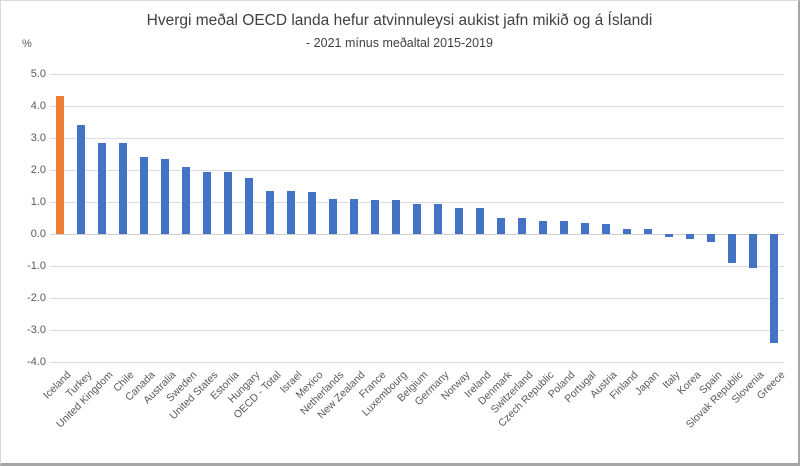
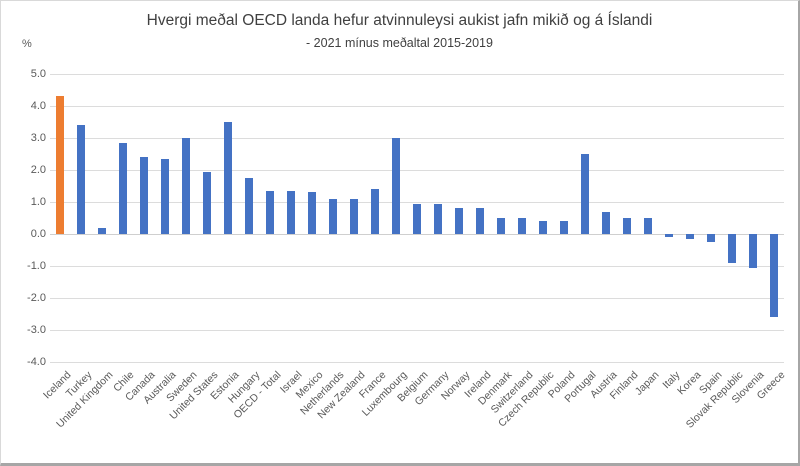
United Kingdom: 2.9 -> 0.2
Sweden: 2.1 -> 3.0
Estonia: 1.9 -> 3.5
France: 1.1 -> 1.4
Luxembourg: 1.1 -> 3.0
Portugal: 0.3 -> 2.5
Austria: 0.3 -> 0.7
Finland: 0.1 -> 0.5
Japan: 0.1 -> 0.5
Greece: -3.4 -> -2.6
